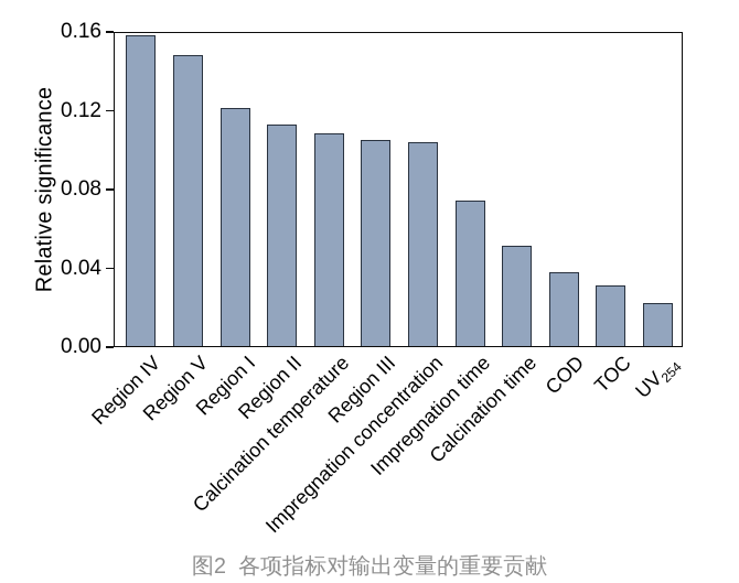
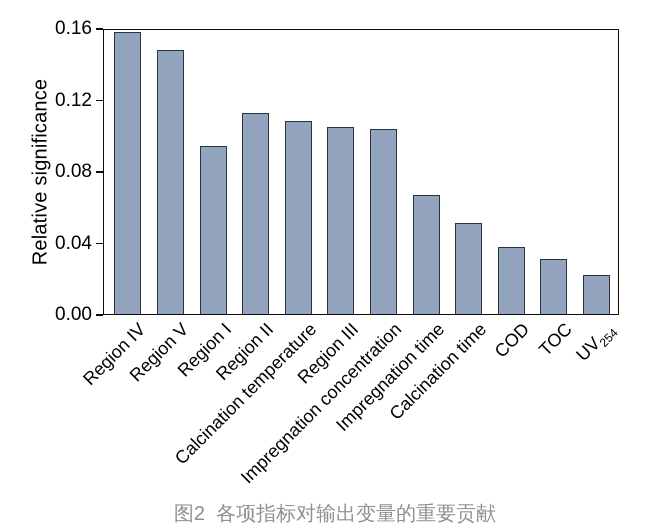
Region I: 0.121 -> 0.094
Impregnation time: 0.074 -> 0.067
